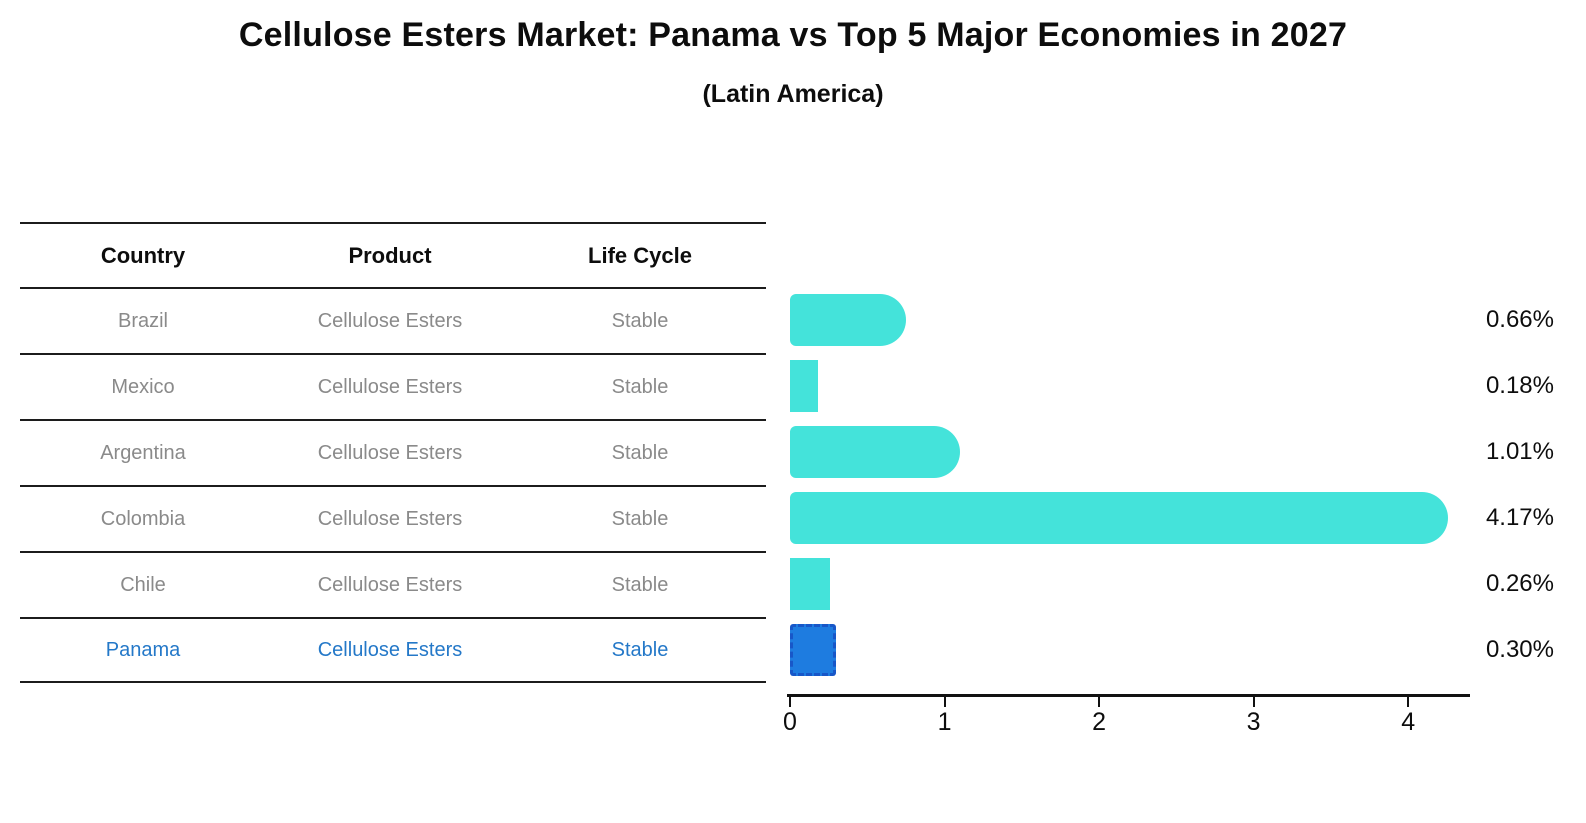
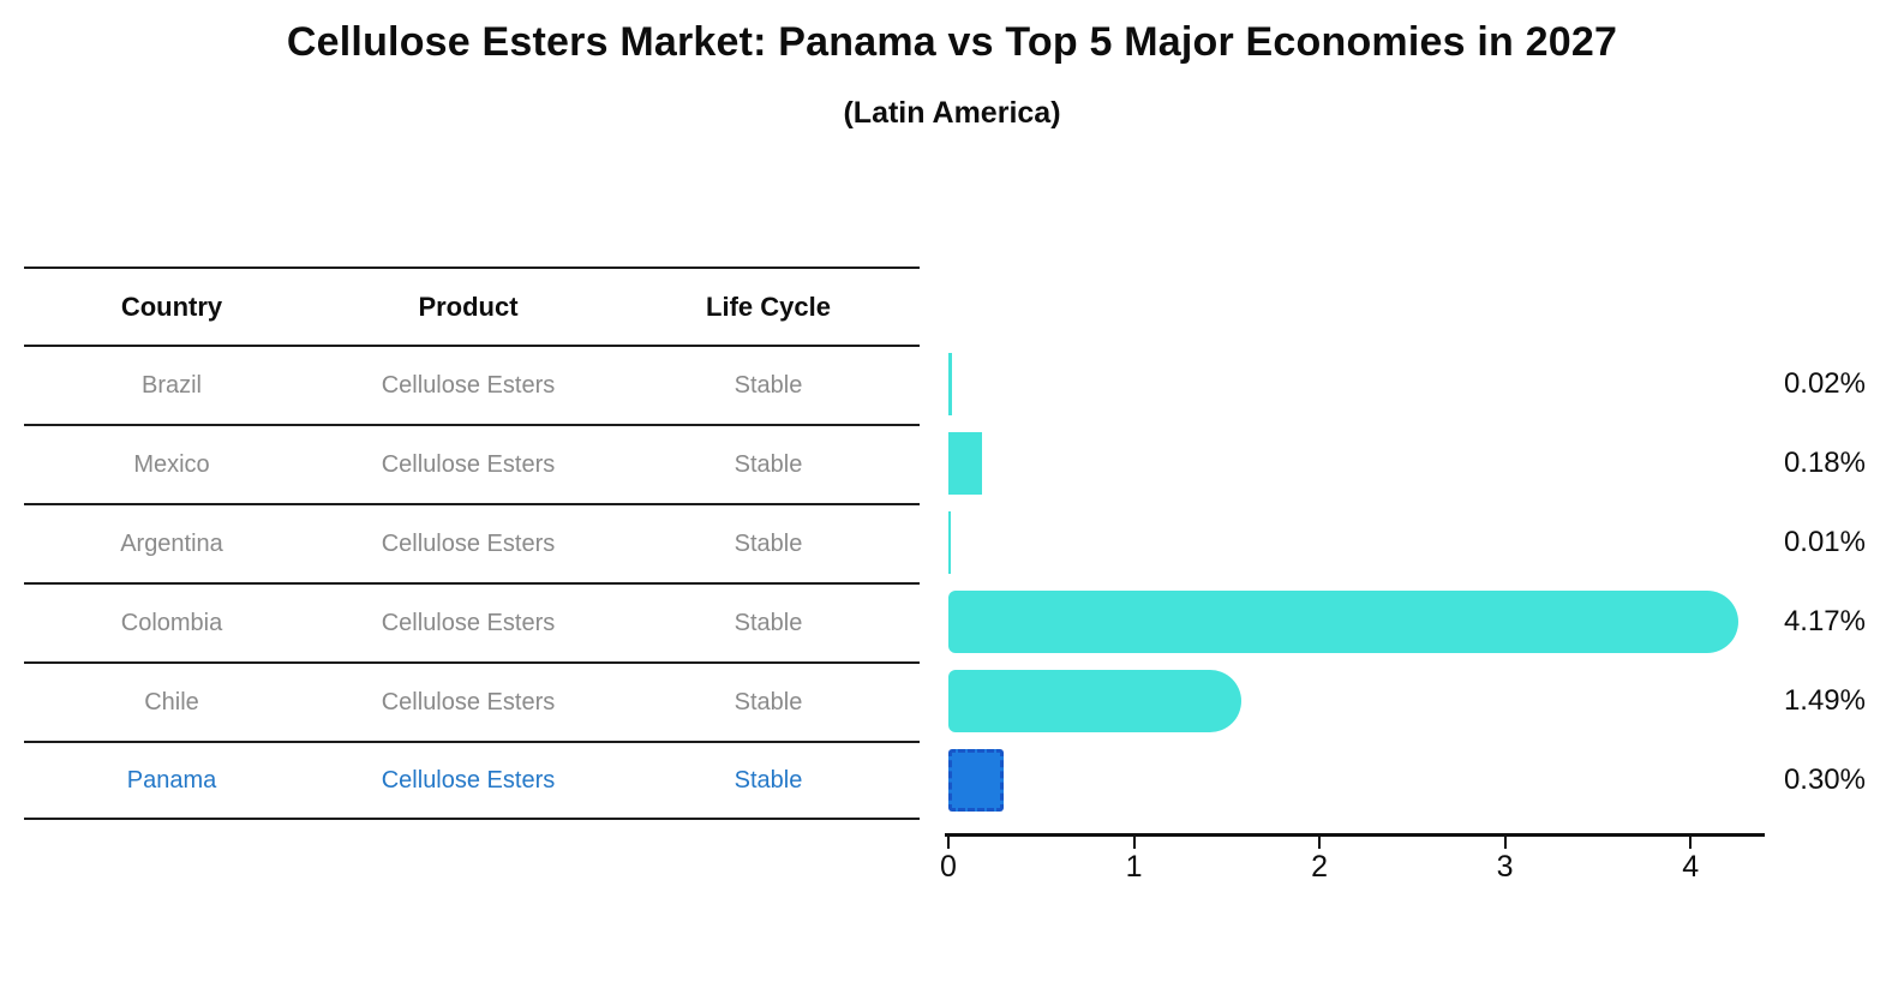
Brazil: 0.66% -> 0.02%
Argentina: 1.01% -> 0.01%
Chile: 0.26% -> 1.49%
